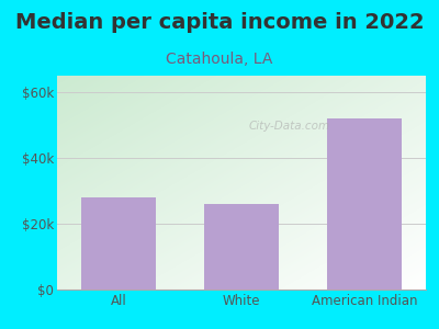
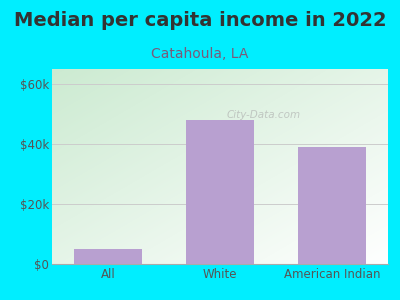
All: $28k -> $5k
White: $26k -> $48k
American Indian: $52k -> $39k
